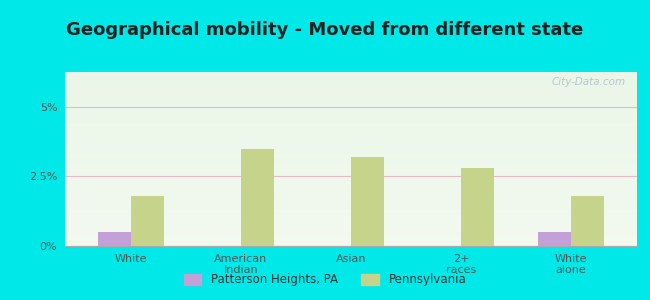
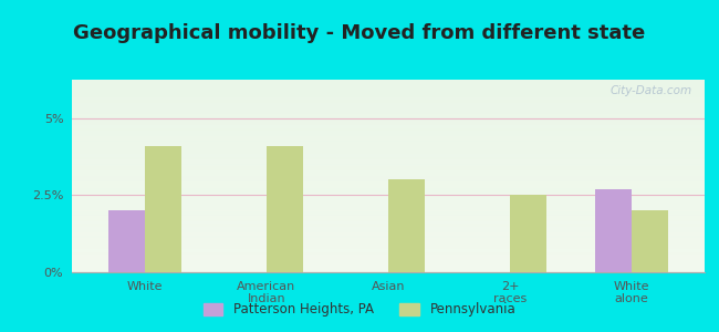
Patterson Heights, PA/White: 0.5% -> 2.0%
Pennsylvania/White: 1.8% -> 4.1%
Pennsylvania/American Indian: 3.5% -> 4.1%
Pennsylvania/Asian: 3.2% -> 3.0%
Pennsylvania/2+ races: 2.8% -> 2.5%
Patterson Heights, PA/White alone: 0.5% -> 2.7%
Pennsylvania/White alone: 1.8% -> 2.0%
